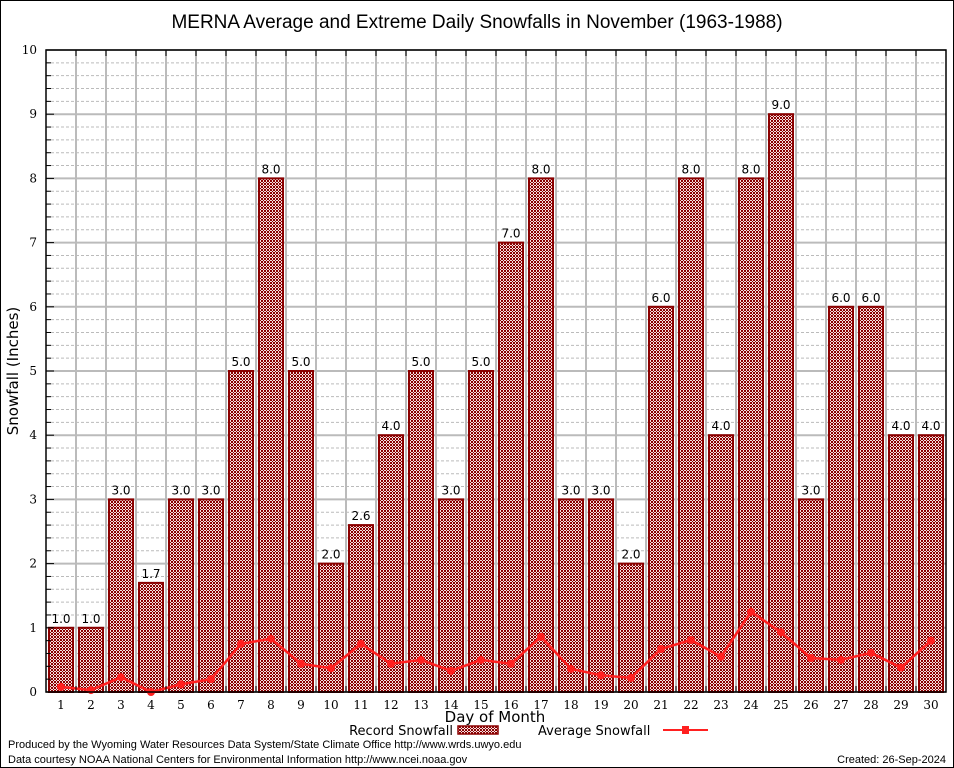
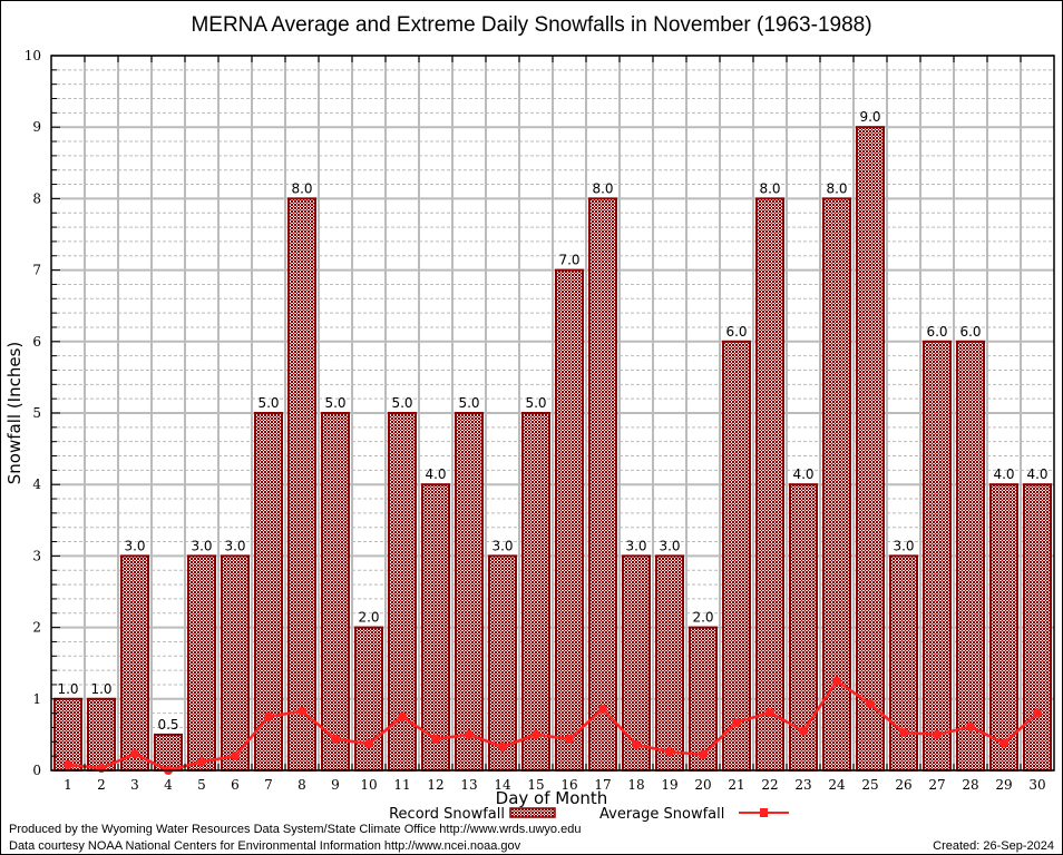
Record Snowfall/4: 1.7 -> 0.5
Record Snowfall/11: 2.6 -> 5.0
